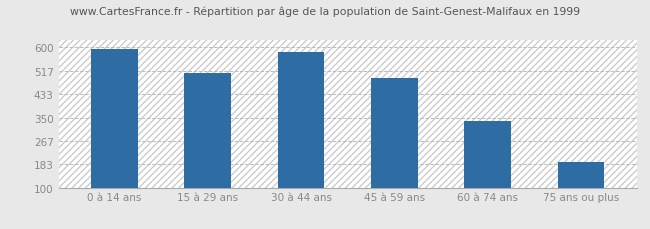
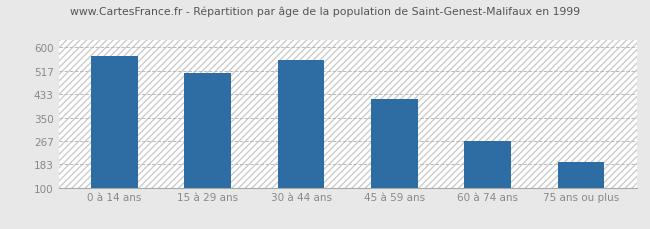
0 à 14 ans: 596 -> 570
30 à 44 ans: 583 -> 555
45 à 59 ans: 492 -> 415
60 à 74 ans: 336 -> 265
